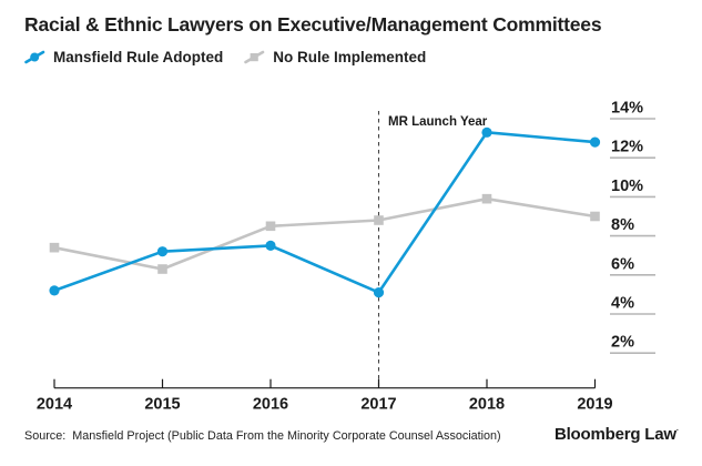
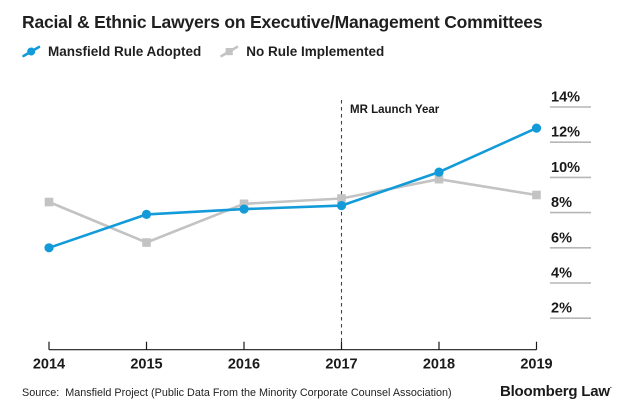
Mansfield Rule Adopted/2014: 5.2% -> 6.0%
No Rule Implemented/2014: 7.4% -> 8.6%
Mansfield Rule Adopted/2015: 7.2% -> 7.9%
Mansfield Rule Adopted/2016: 7.5% -> 8.2%
Mansfield Rule Adopted/2017: 5.1% -> 8.4%
Mansfield Rule Adopted/2018: 13.3% -> 10.3%
